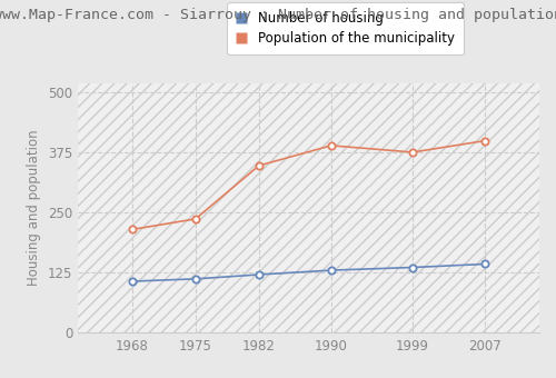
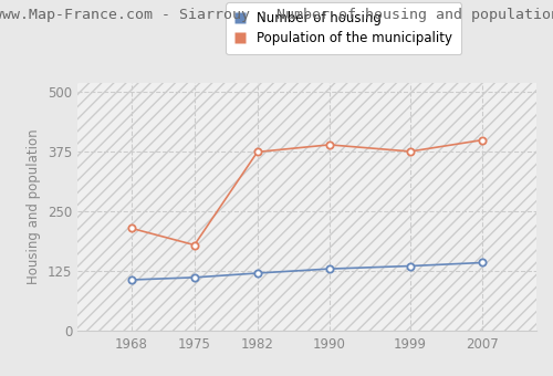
Population of the municipality/1975: 237 -> 180
Population of the municipality/1982: 348 -> 375
